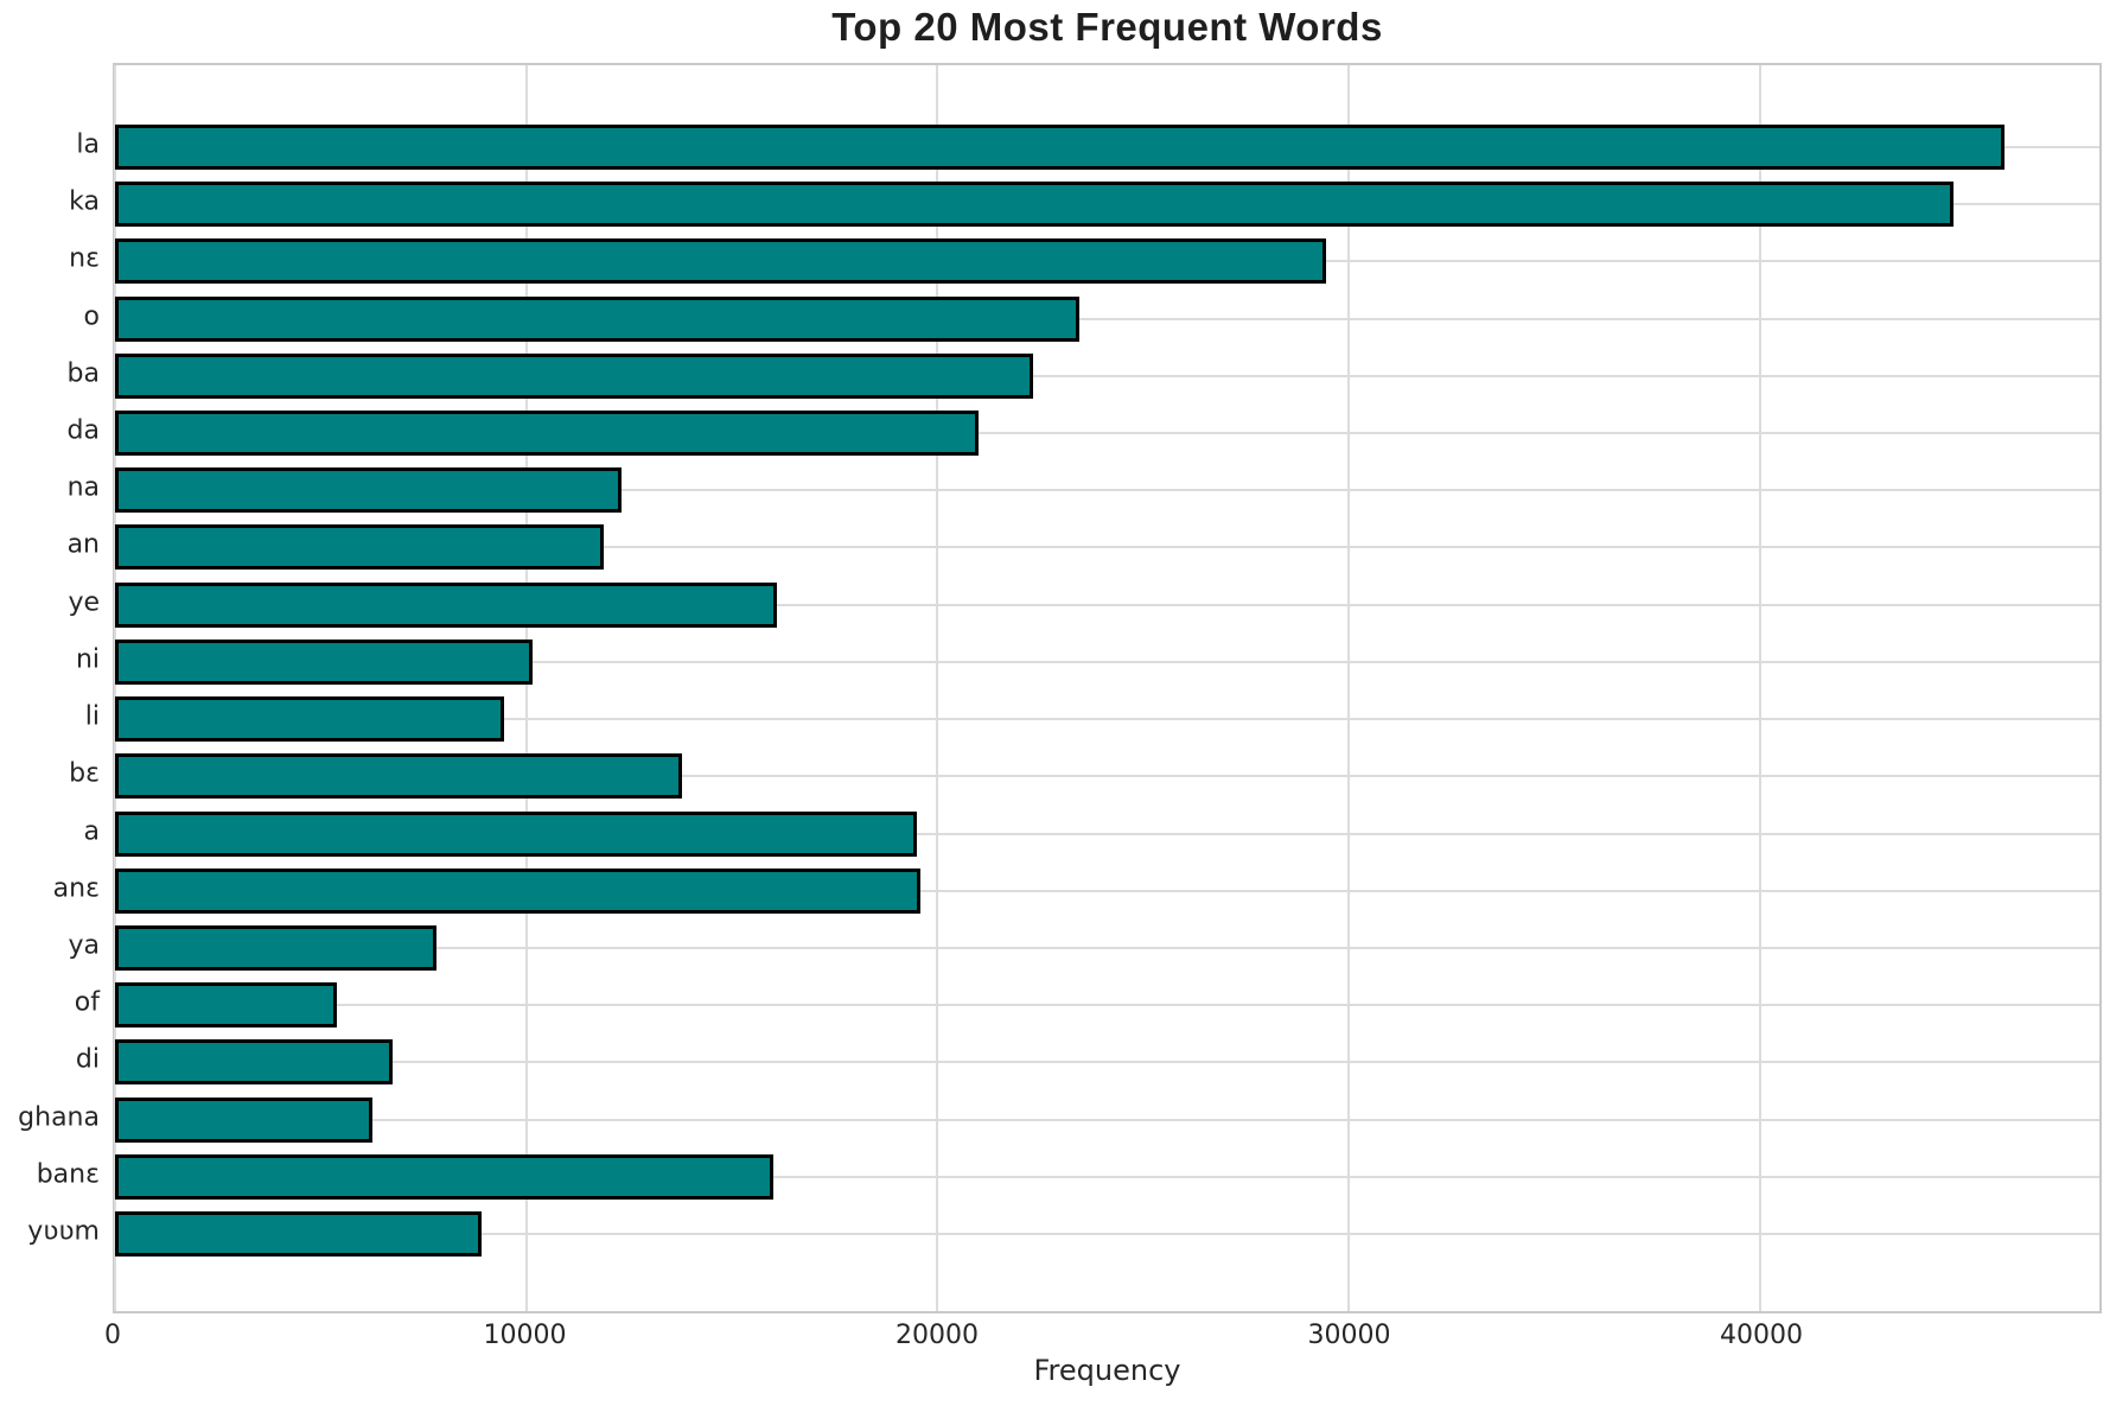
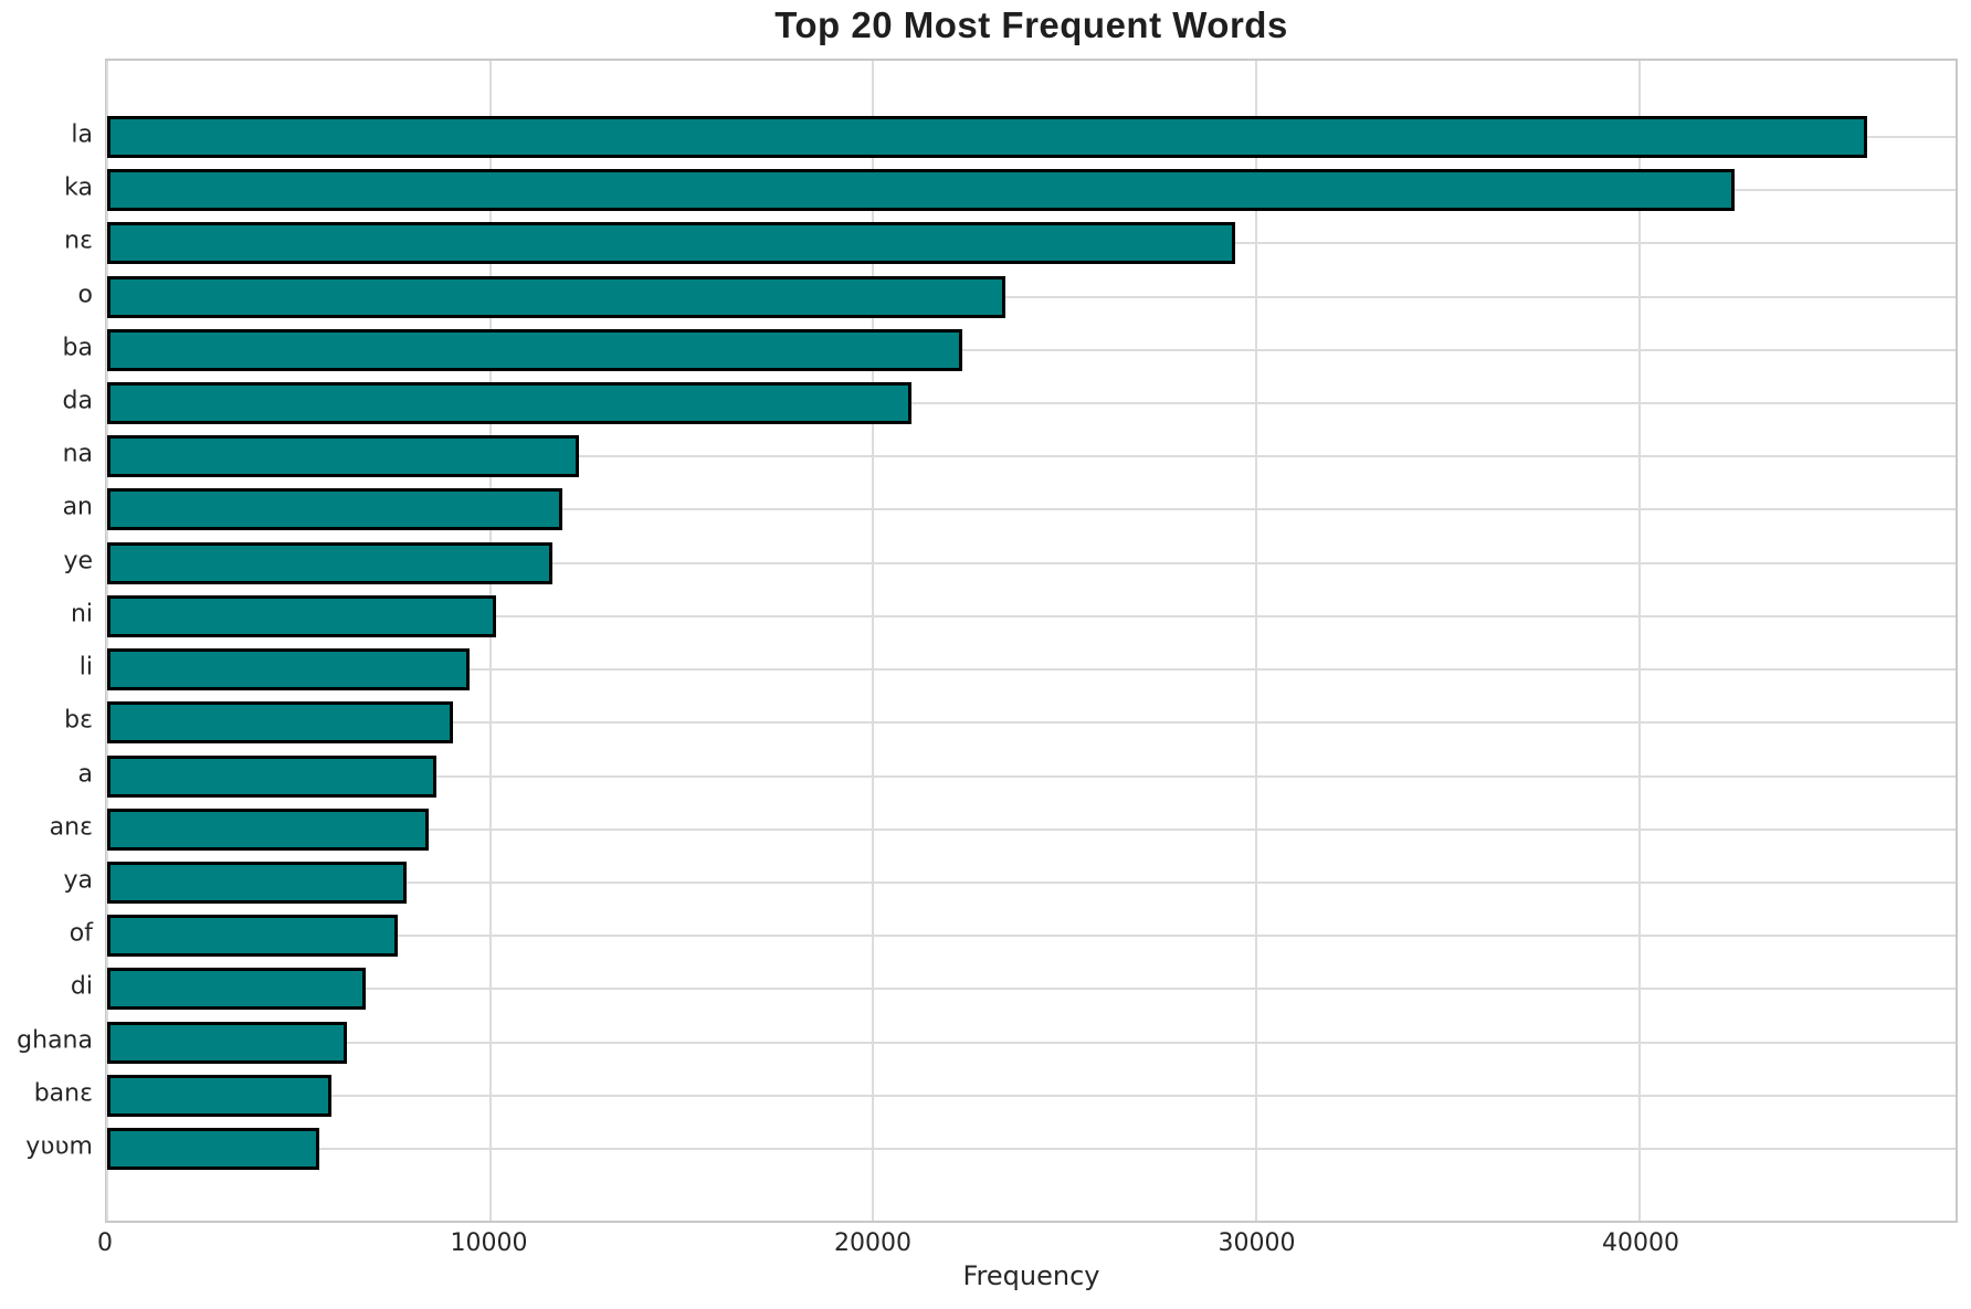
ka: 44700 -> 42500
ye: 16100 -> 11600
bɛ: 13800 -> 9000
a: 19500 -> 8600
anɛ: 19600 -> 8400
of: 5400 -> 7600
banɛ: 16000 -> 5900
yʋʋm: 8900 -> 5500
